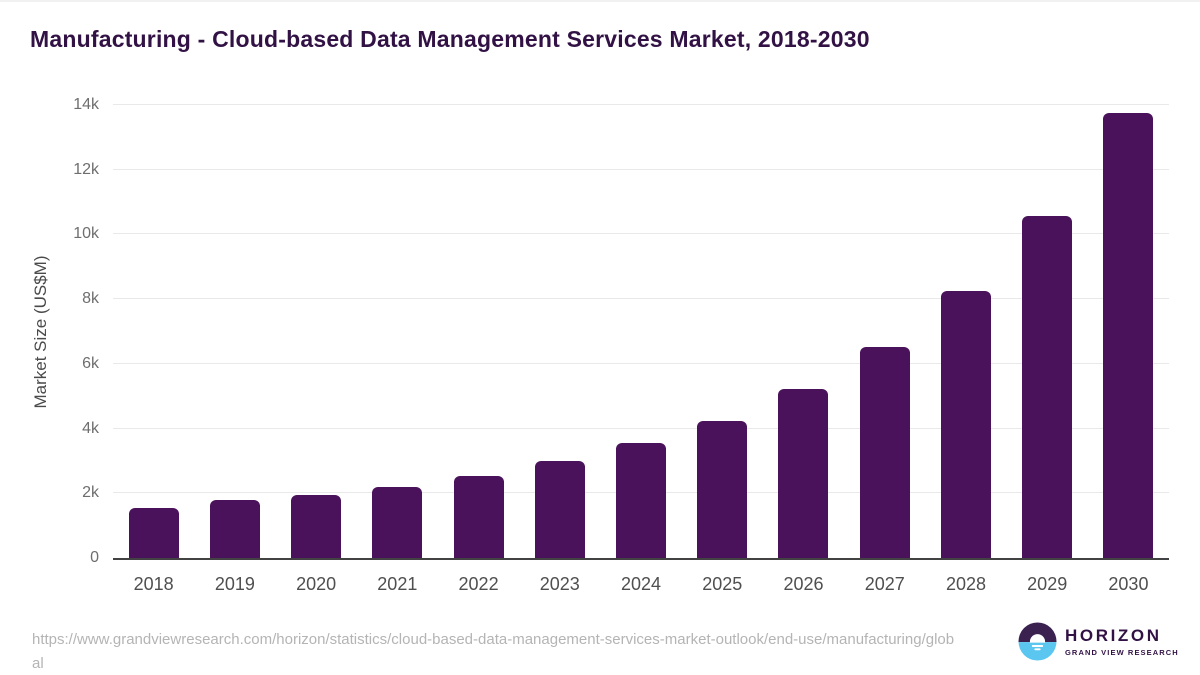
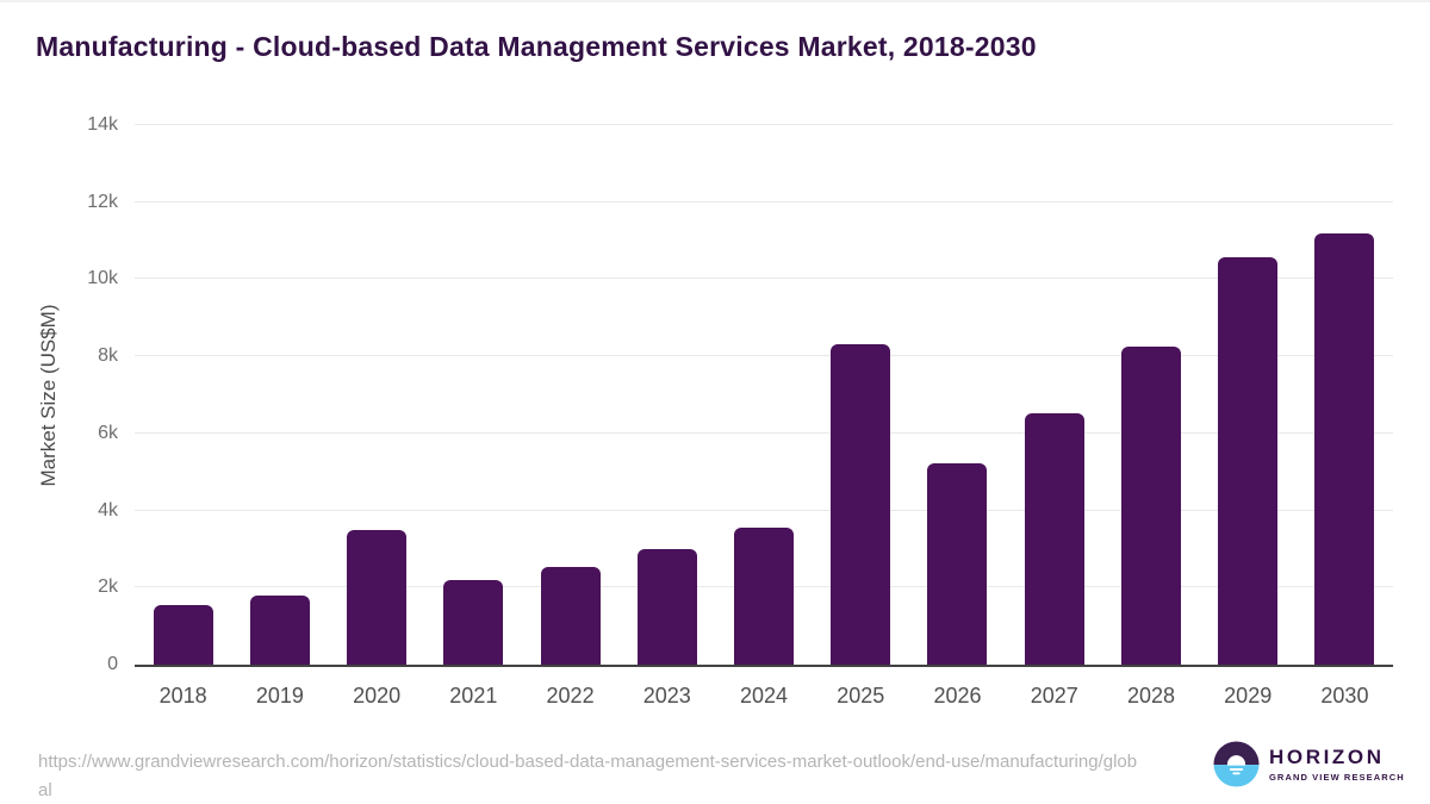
2020: 2.0k -> 3.5k
2025: 4.2k -> 8.3k
2030: 13.8k -> 11.2k
